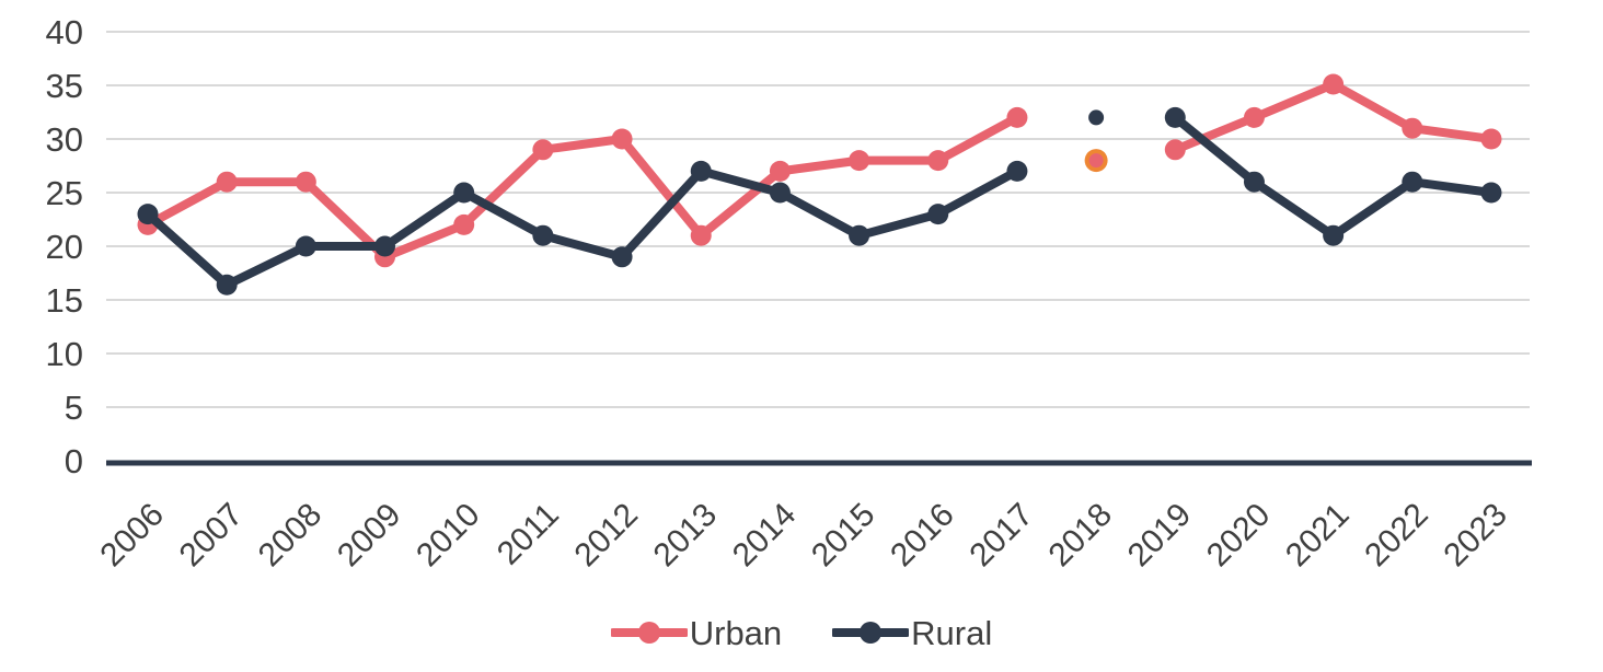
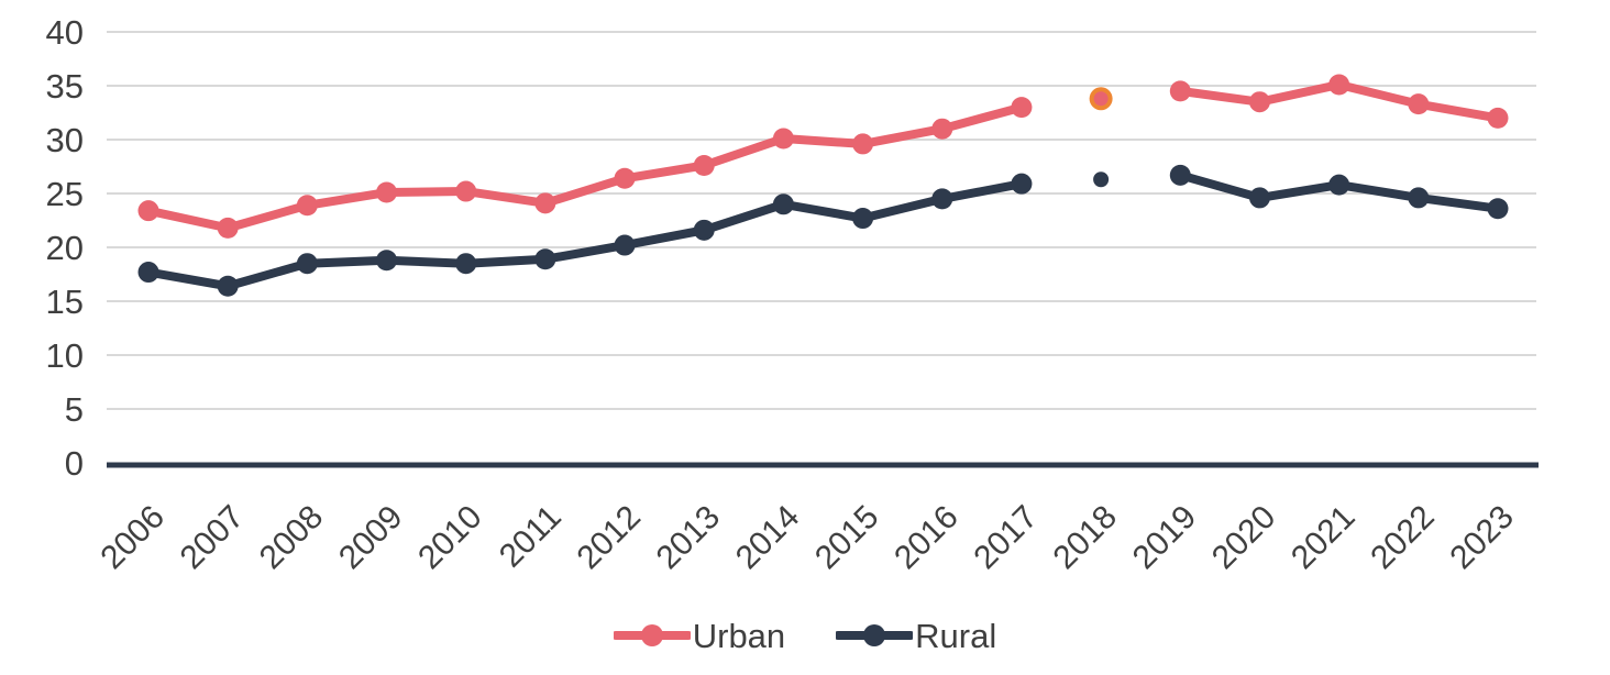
Urban/2006: 22 -> 23
Rural/2006: 23 -> 18
Urban/2007: 26 -> 22
Urban/2008: 26 -> 24
Rural/2008: 20 -> 18
Urban/2009: 19 -> 25
Rural/2009: 20 -> 19
Urban/2010: 22 -> 25
Rural/2010: 25 -> 18
Urban/2011: 29 -> 24
Rural/2011: 21 -> 19
Urban/2012: 30 -> 26
Rural/2012: 19 -> 20
Urban/2013: 21 -> 28
Rural/2013: 27 -> 22
Urban/2014: 27 -> 30
Rural/2014: 25 -> 24
Urban/2015: 28 -> 30
Rural/2015: 21 -> 23
Urban/2016: 28 -> 31
Rural/2016: 23 -> 24
Urban/2017: 32 -> 33
Rural/2017: 27 -> 26
Urban/2018: 28 -> 34
Rural/2018: 32 -> 26
Urban/2019: 29 -> 34
Rural/2019: 32 -> 27
Urban/2020: 32 -> 34
Rural/2020: 26 -> 25
Rural/2021: 21 -> 26
Urban/2022: 31 -> 33
Rural/2022: 26 -> 25
Urban/2023: 30 -> 32
Rural/2023: 25 -> 24
